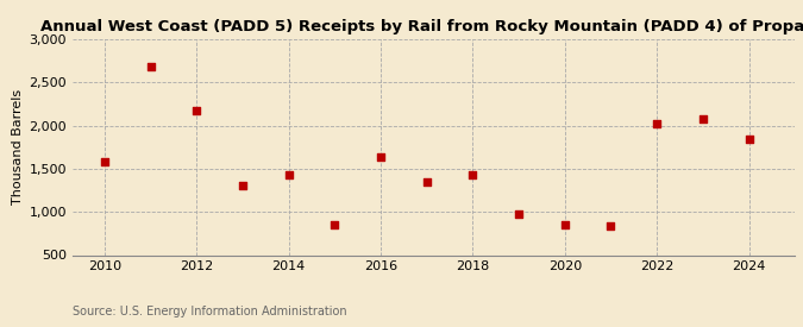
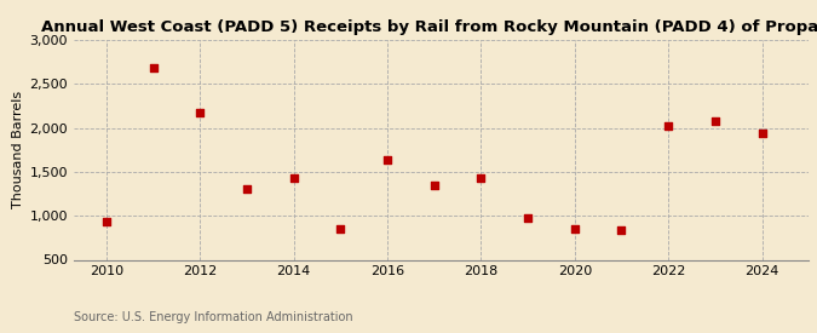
2010: 1,580 -> 940
2024: 1,840 -> 1,940
